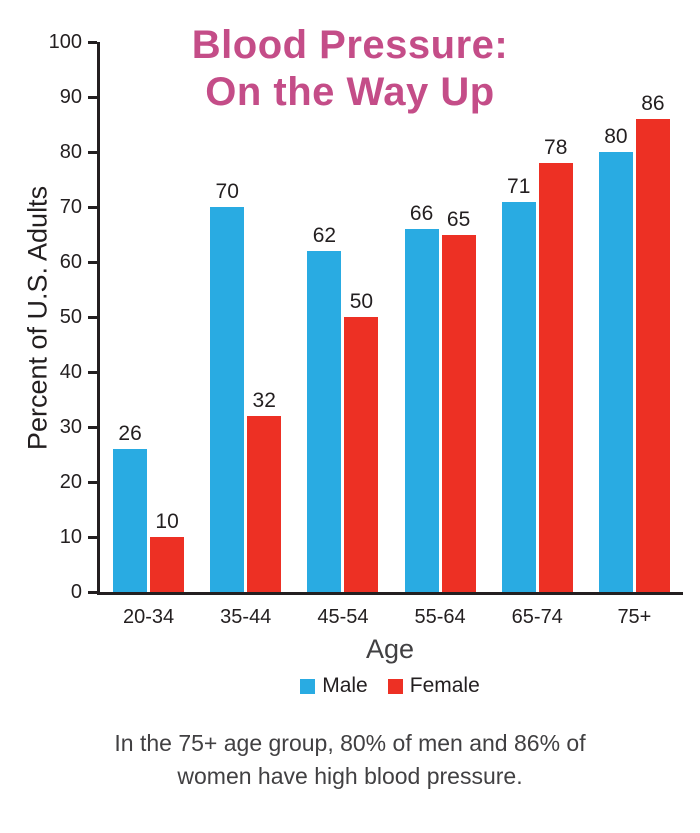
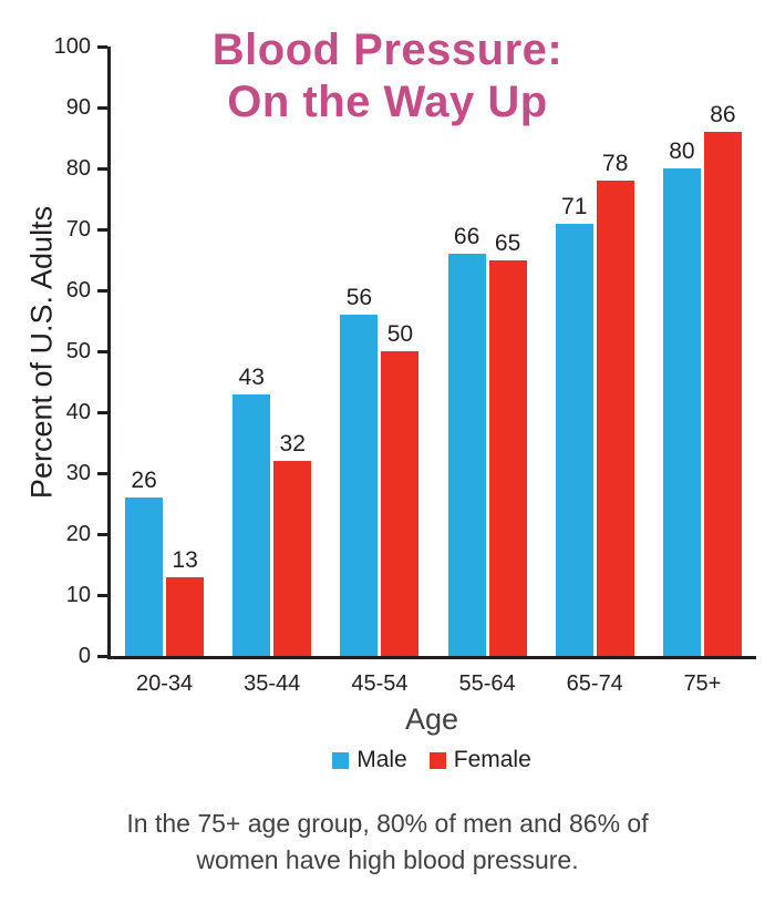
Female/20-34: 10 -> 13
Male/35-44: 70 -> 43
Male/45-54: 62 -> 56
